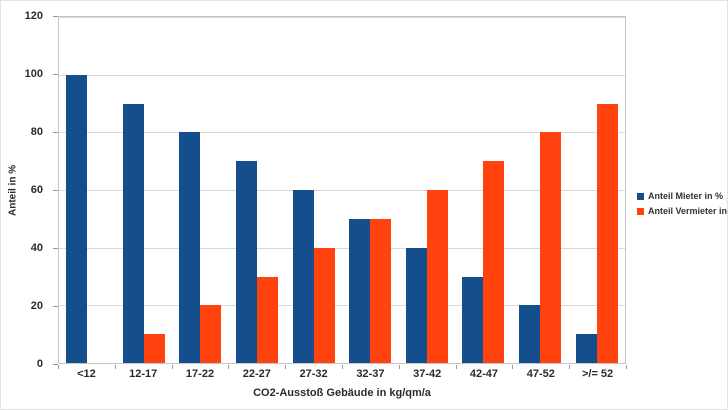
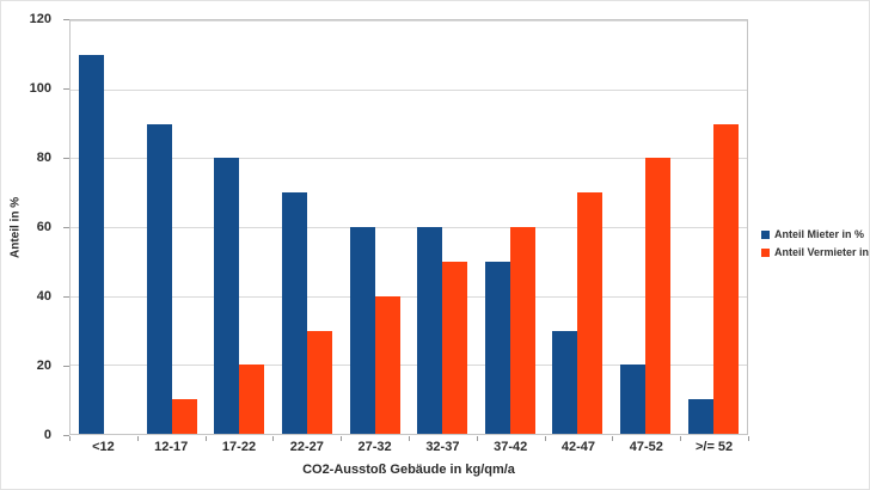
Anteil Mieter in %/<12: 100 -> 110
Anteil Mieter in %/32-37: 50 -> 60
Anteil Mieter in %/37-42: 40 -> 50
